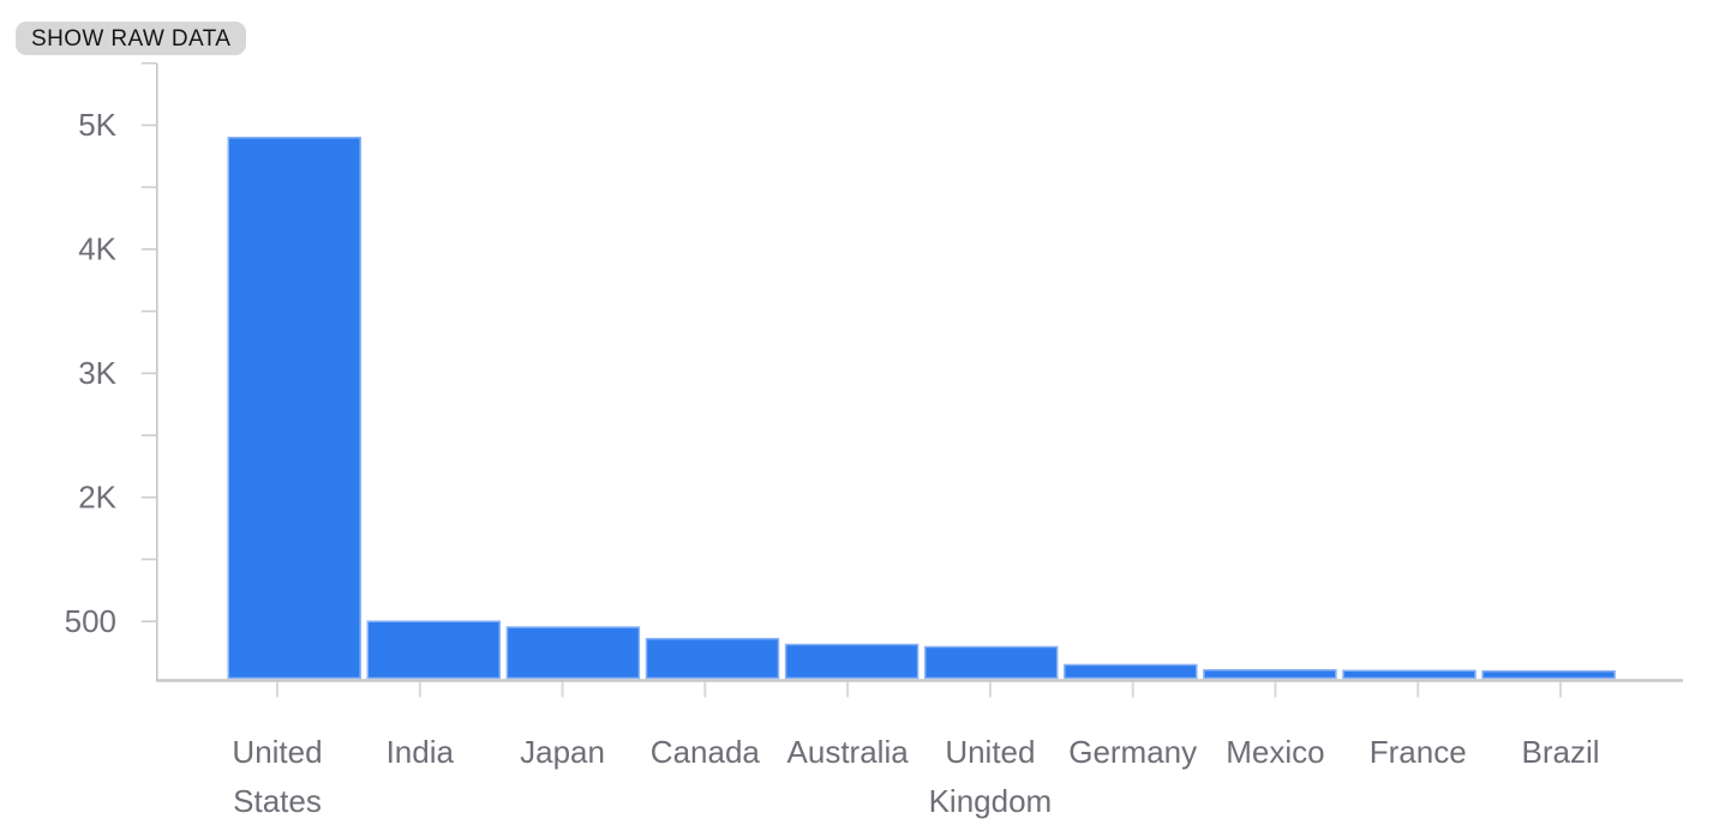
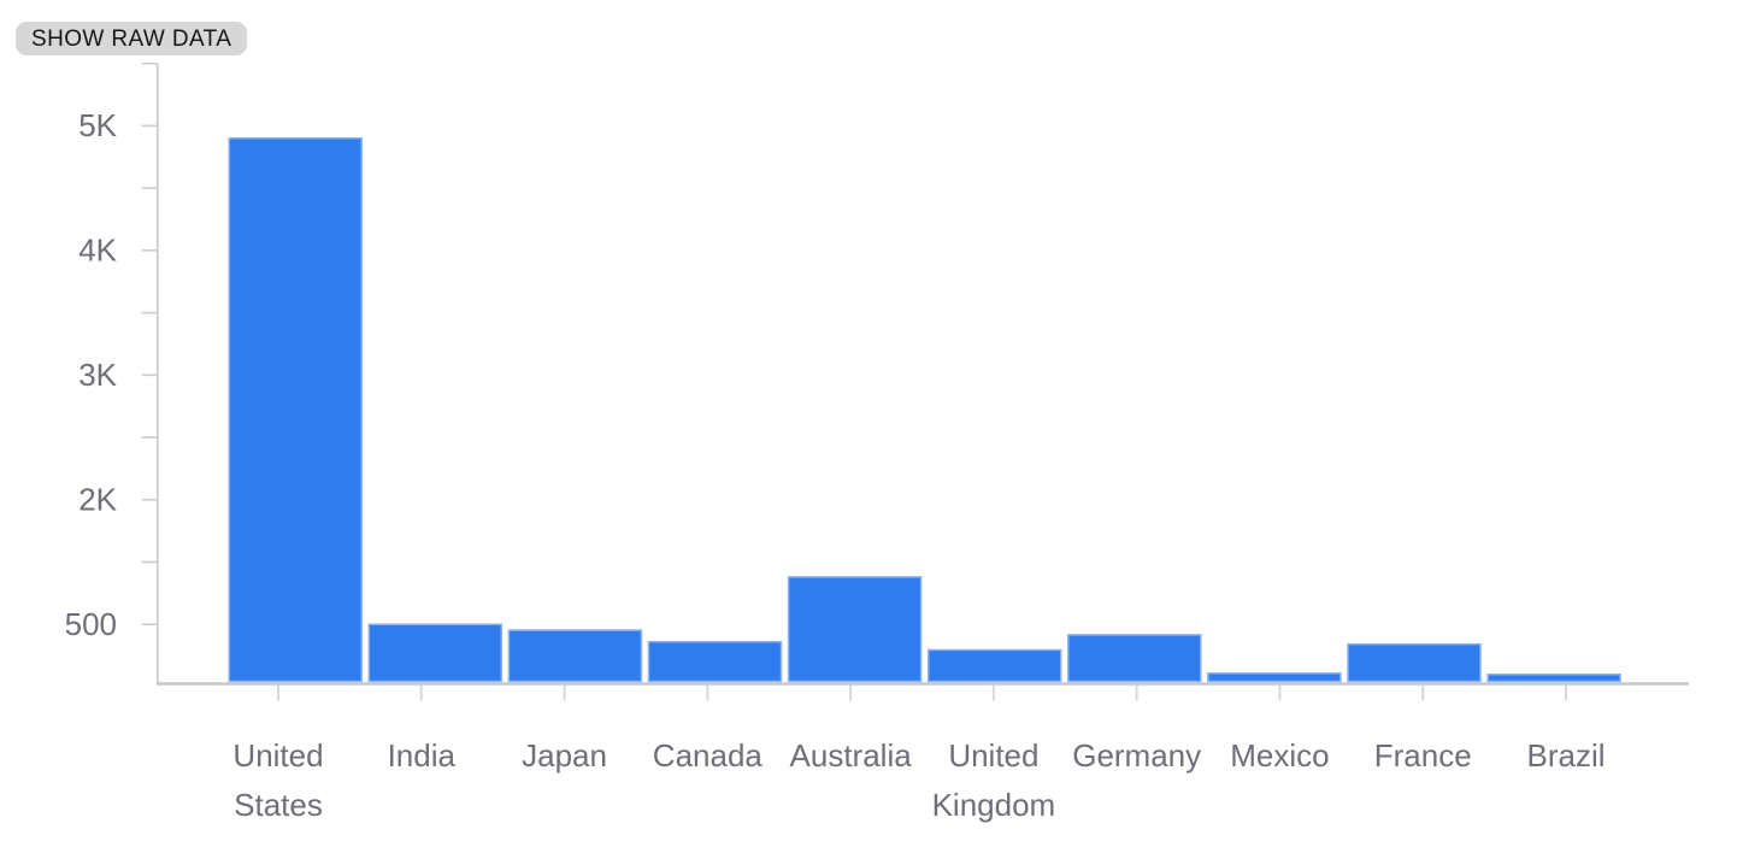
Australia: 0.30K -> 1.07K
Germany: 0.12K -> 0.41K
France: 0.08K -> 0.33K
